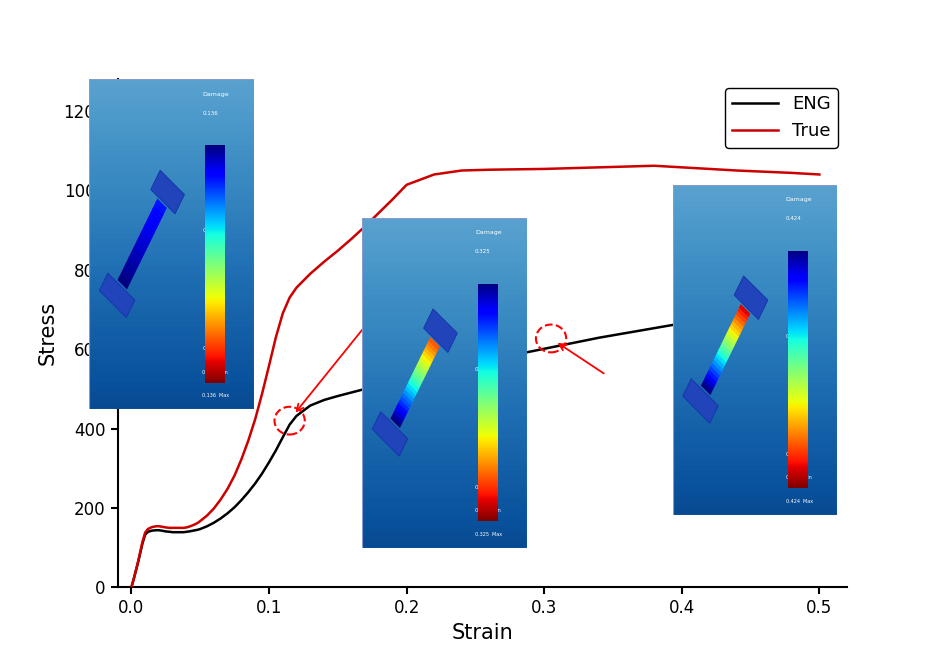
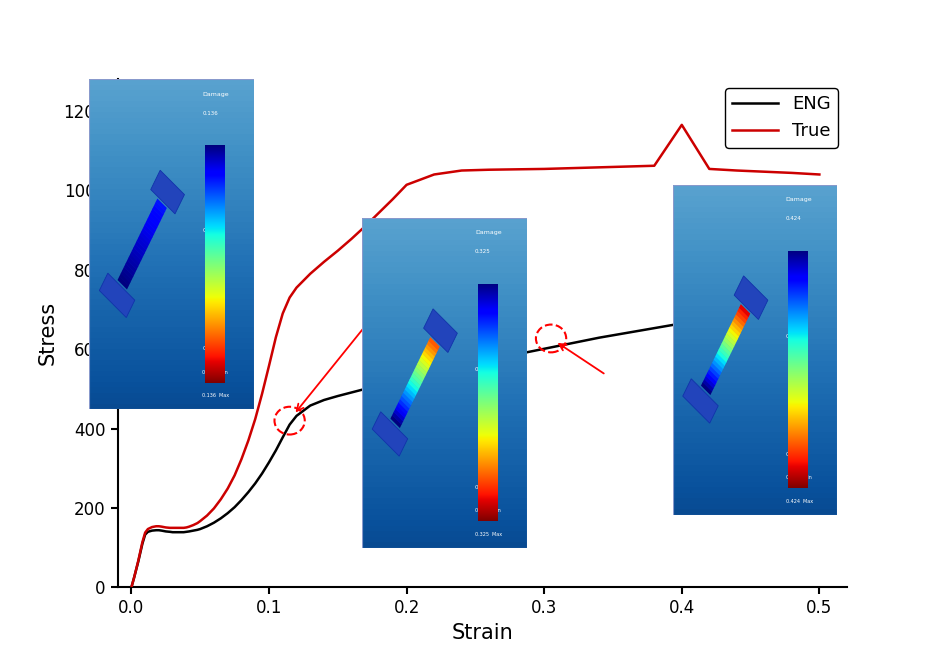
True/0.4: 1058 -> 1165
